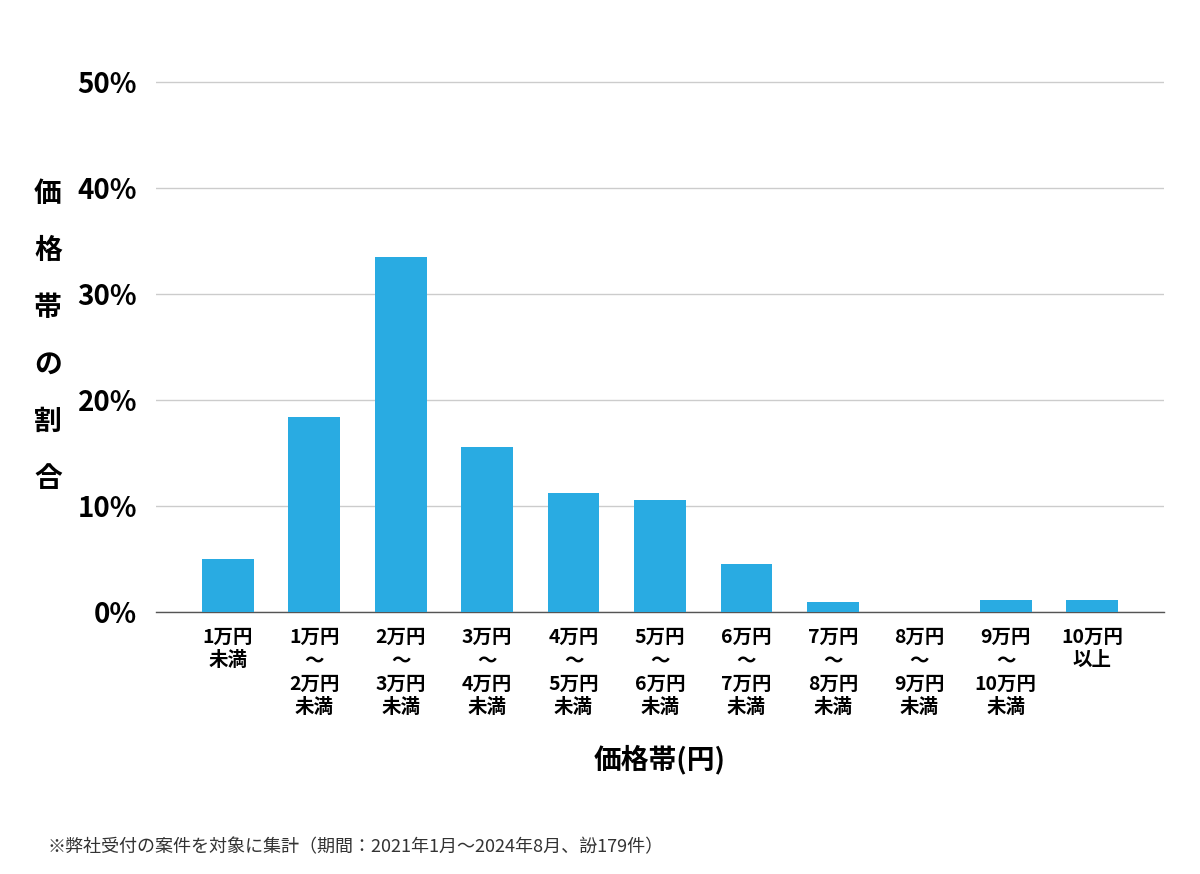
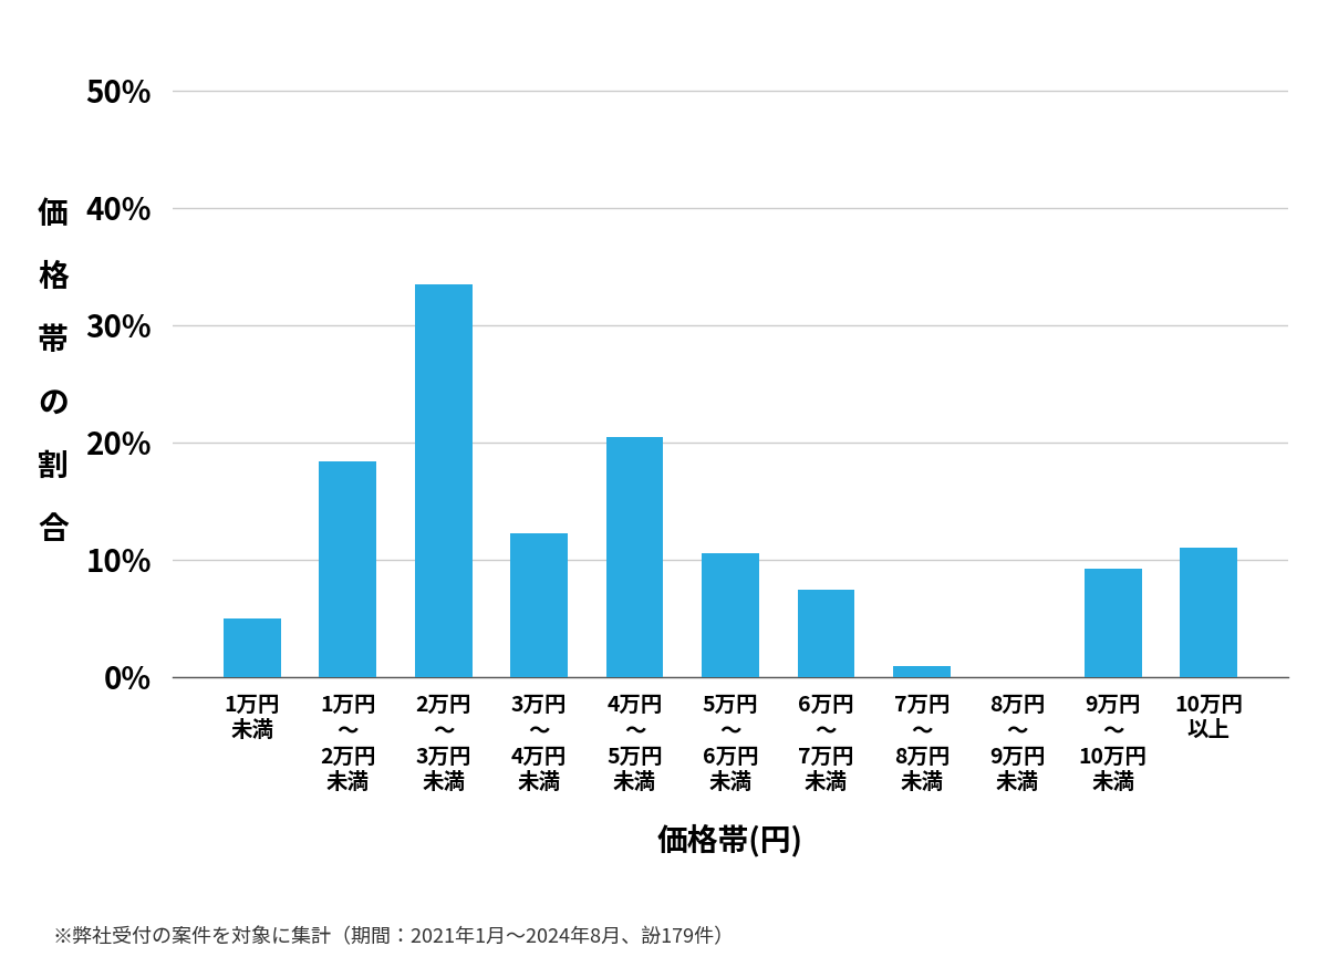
3万円 ～ 4万円 未満: 15.6% -> 12.3%
4万円 ～ 5万円 未満: 11.2% -> 20.5%
6万円 ～ 7万円 未満: 4.5% -> 7.4%
9万円 ～ 10万円 未満: 1.1% -> 9.2%
10万円 以上: 1.1% -> 11.0%
